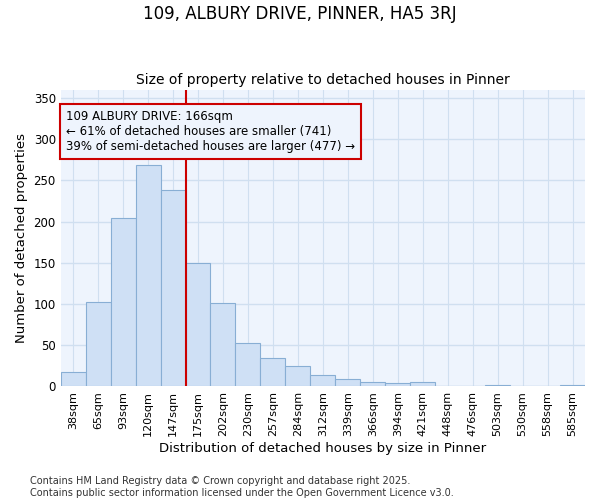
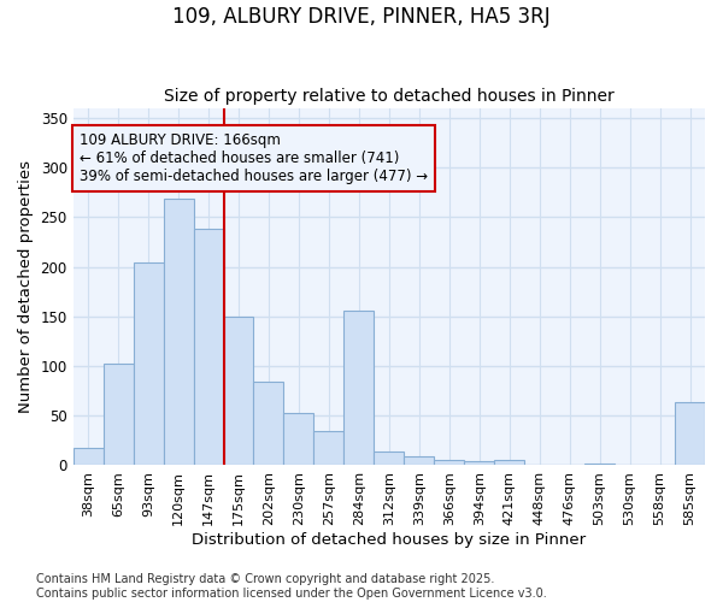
202sqm: 101 -> 84
284sqm: 25 -> 156
585sqm: 2 -> 64
